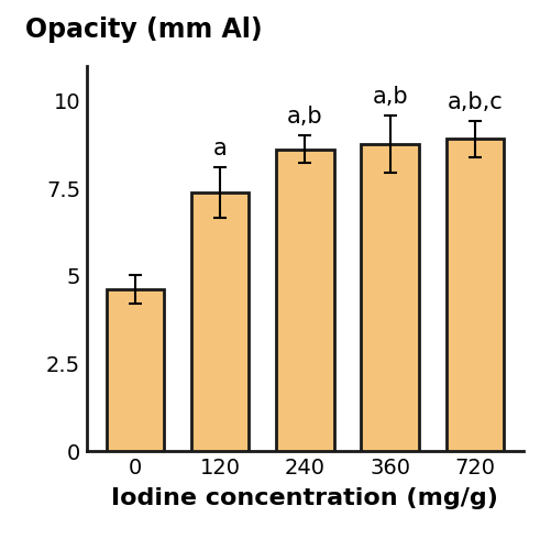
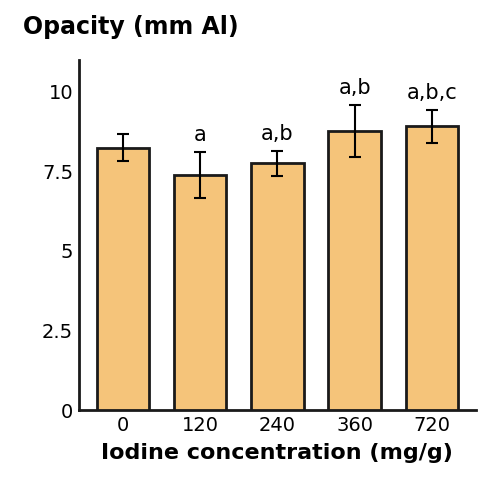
0: 4.62 -> 8.25
240: 8.62 -> 7.75
